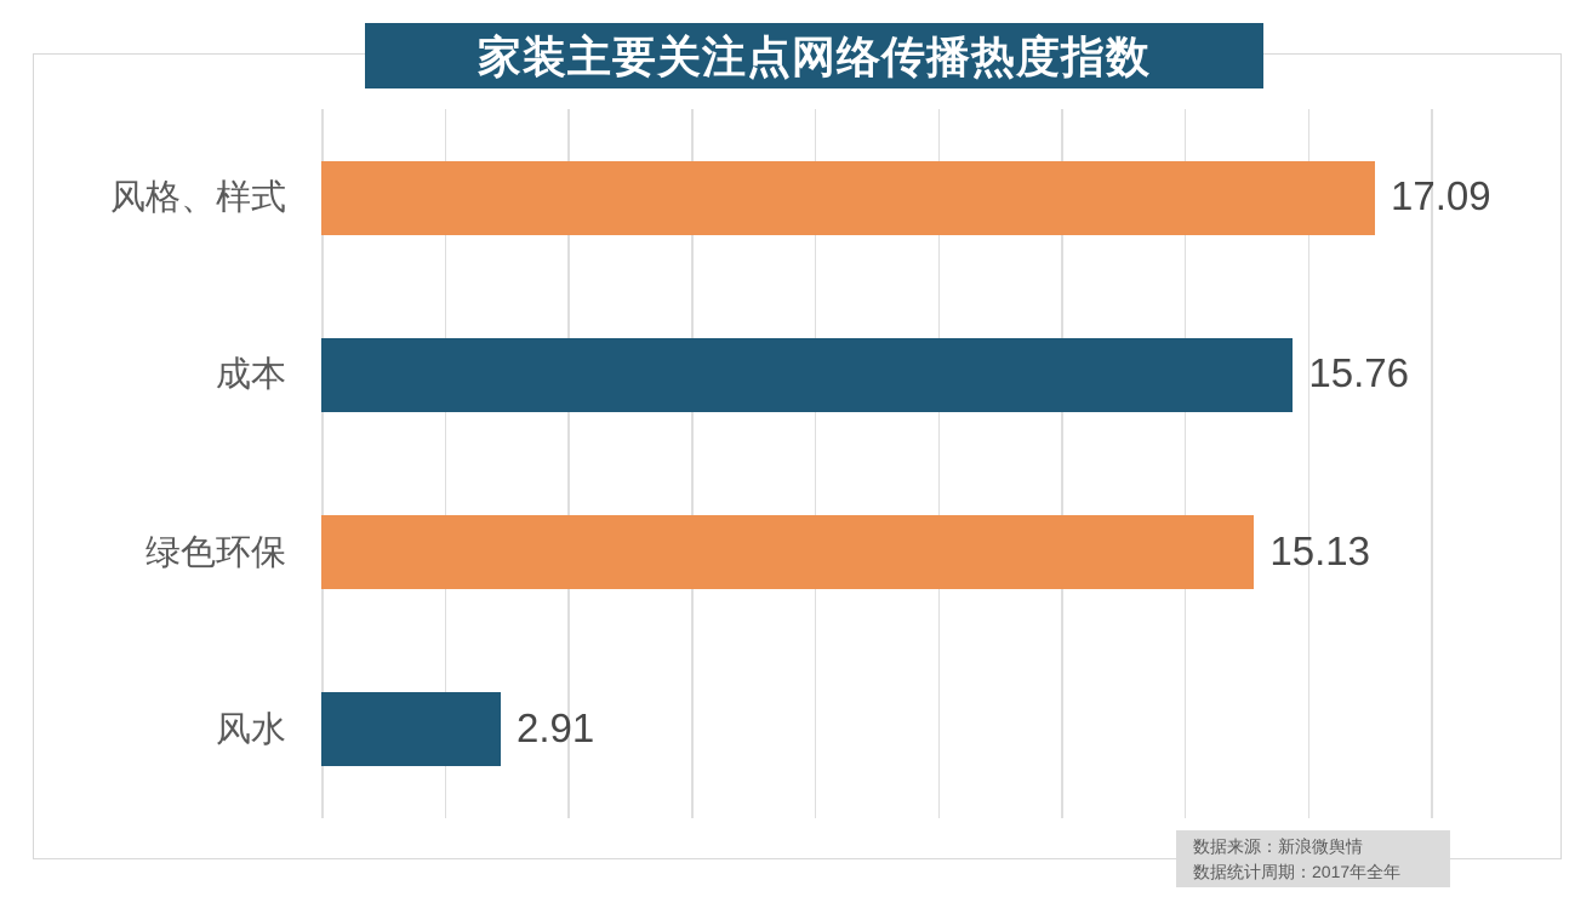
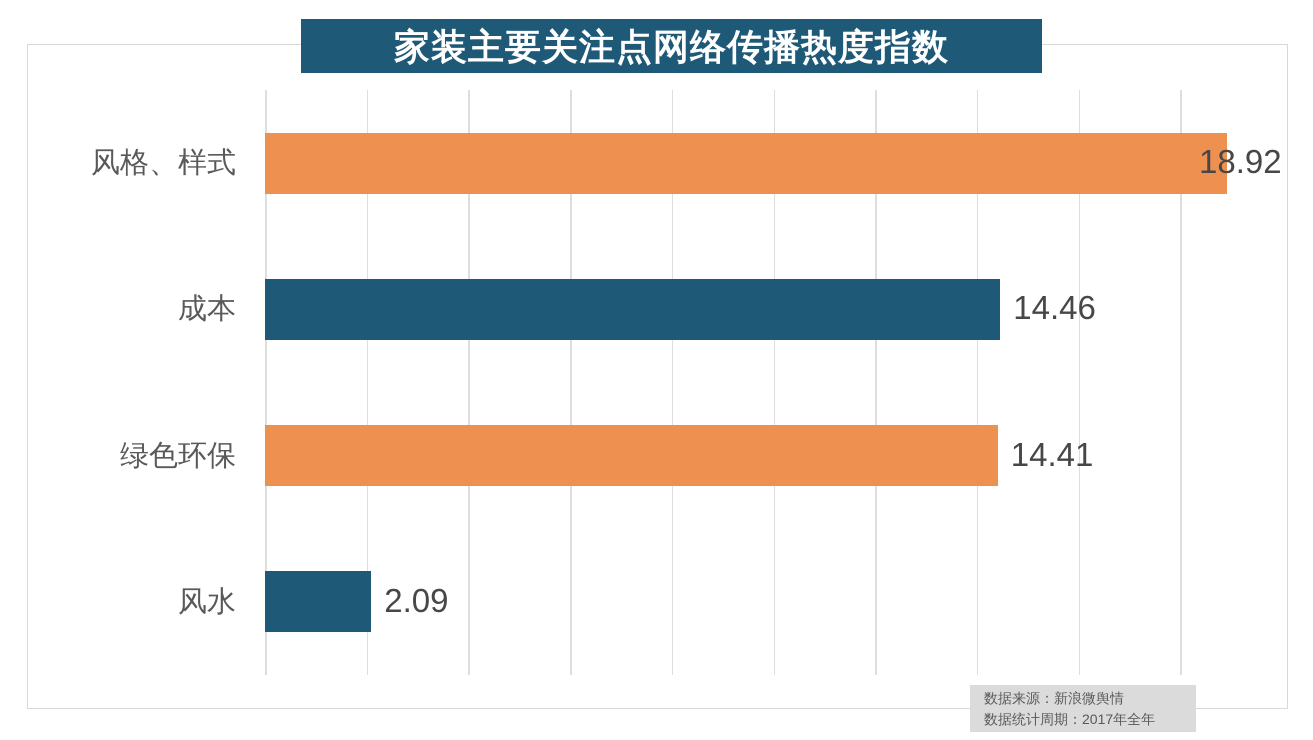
风格、样式: 17.09 -> 18.92
成本: 15.76 -> 14.46
绿色环保: 15.13 -> 14.41
风水: 2.91 -> 2.09
